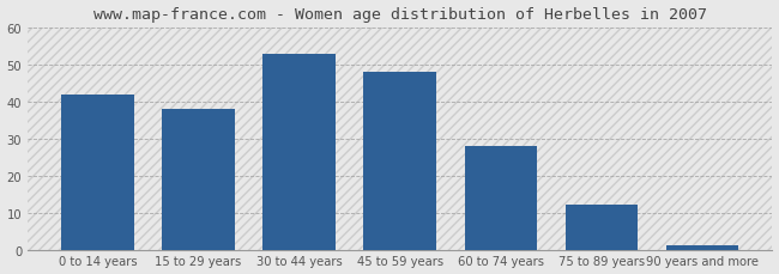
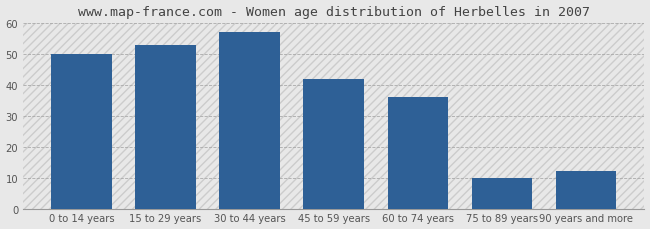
0 to 14 years: 42 -> 50
15 to 29 years: 38 -> 53
30 to 44 years: 53 -> 57
45 to 59 years: 48 -> 42
60 to 74 years: 28 -> 36
75 to 89 years: 12 -> 10
90 years and more: 1 -> 12
